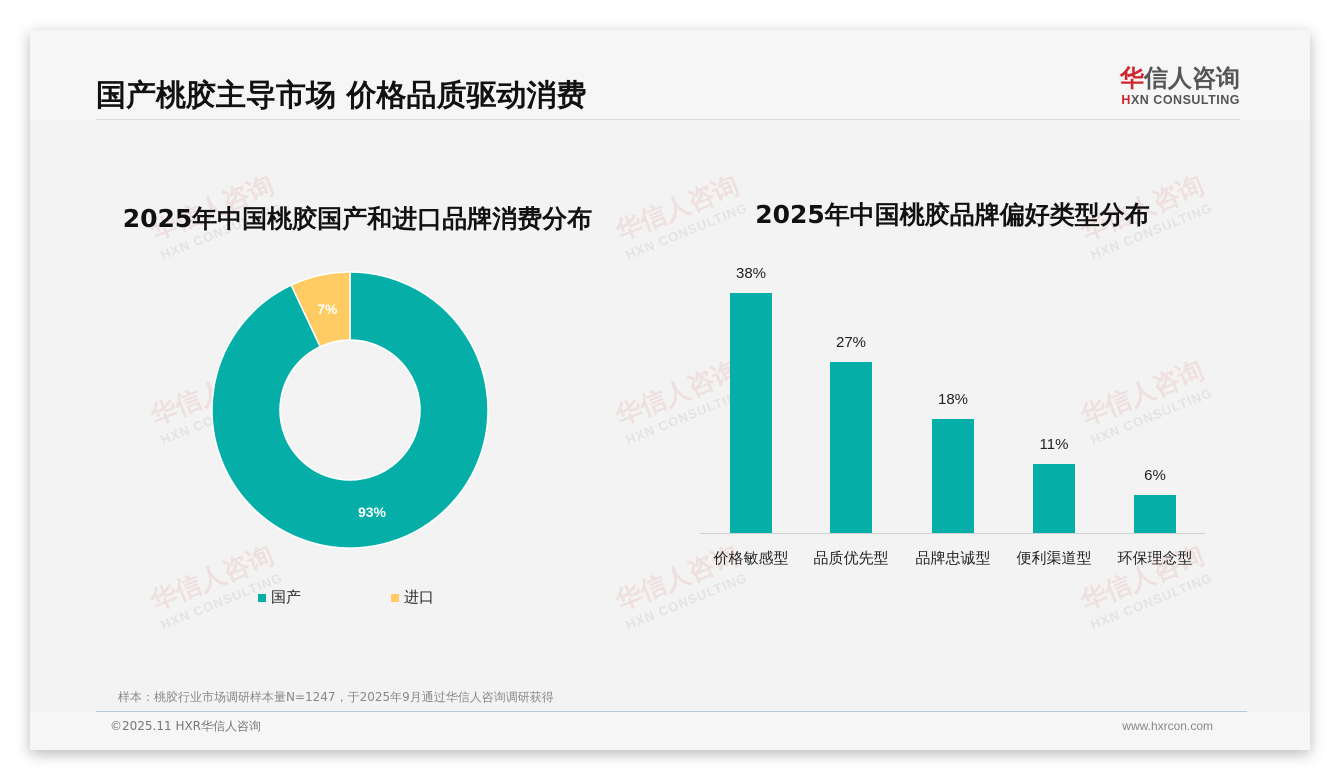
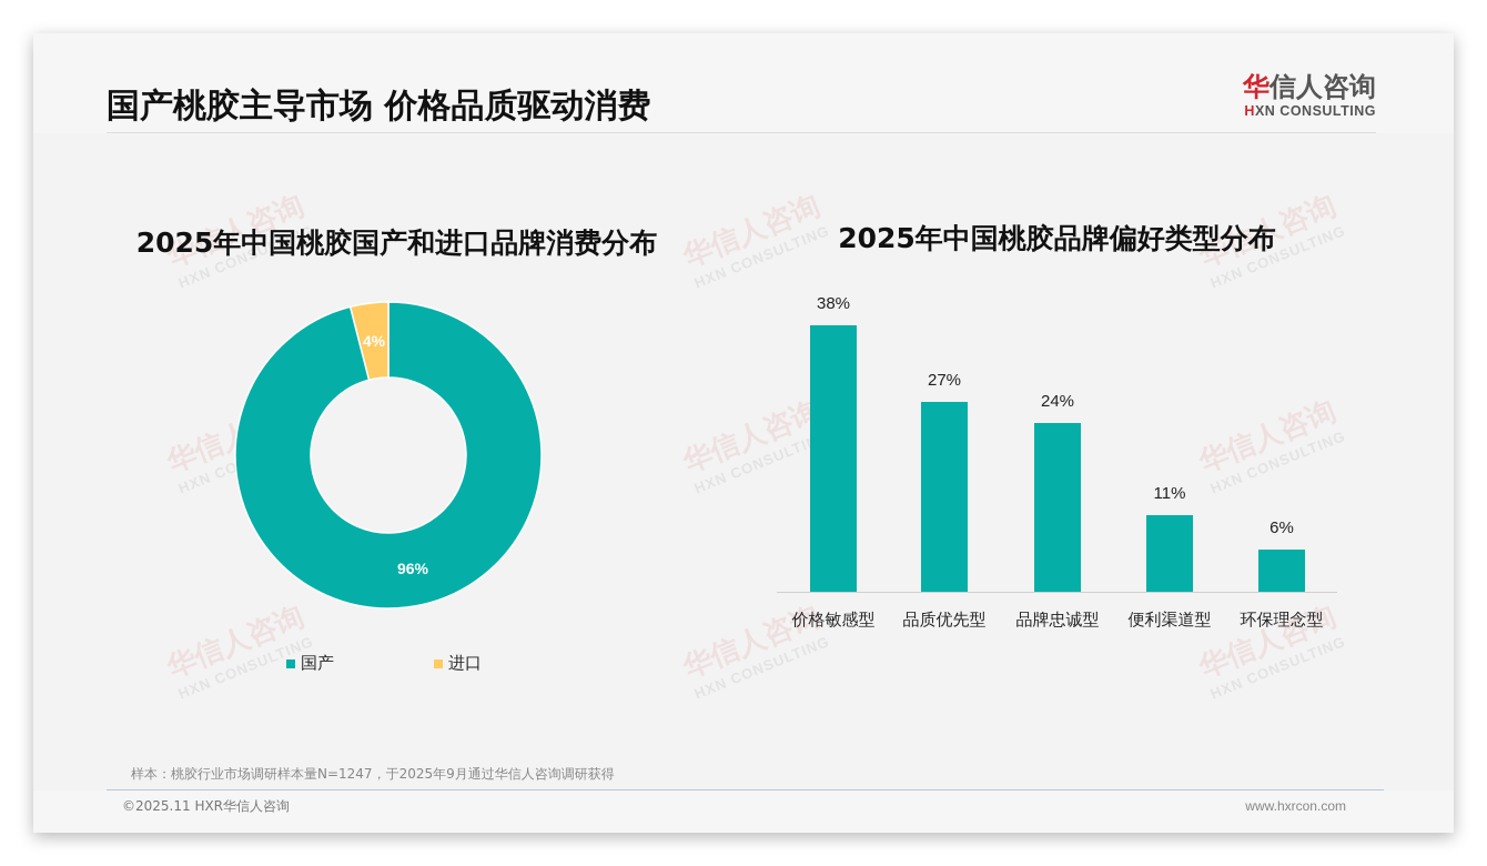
2025年中国桃胶国产和进口品牌消费分布/国产: 93% -> 96%
2025年中国桃胶国产和进口品牌消费分布/进口: 7% -> 4%
2025年中国桃胶品牌偏好类型分布/品牌忠诚型: 18% -> 24%
